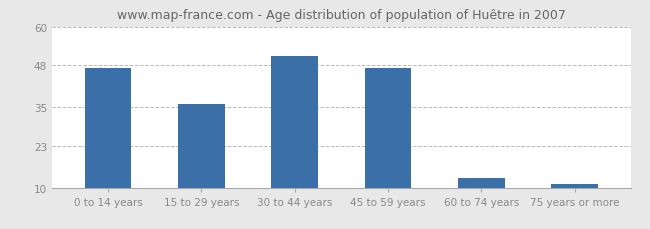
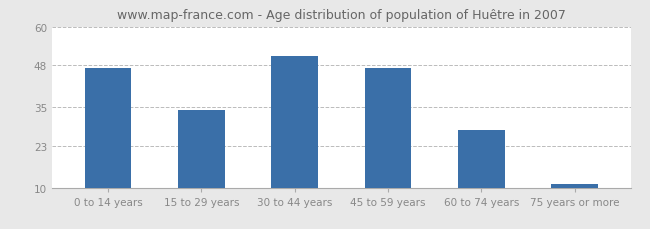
15 to 29 years: 36 -> 34
60 to 74 years: 13 -> 28
